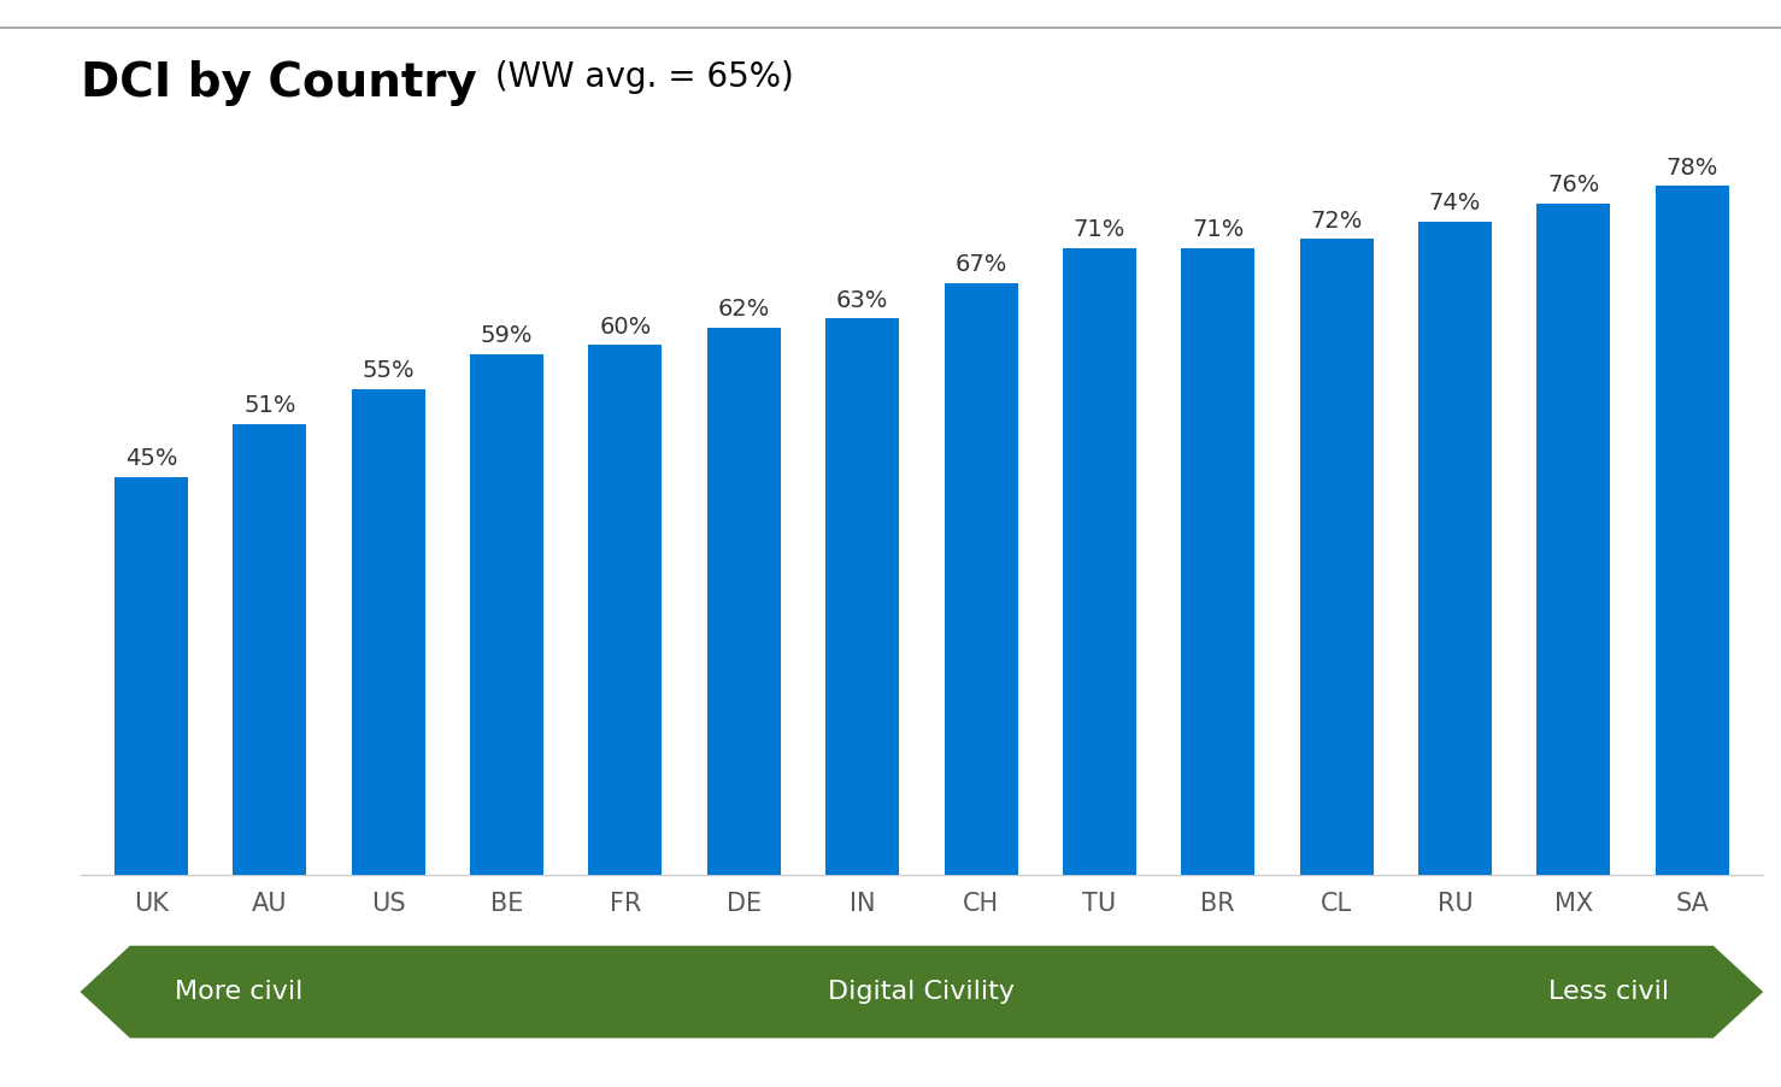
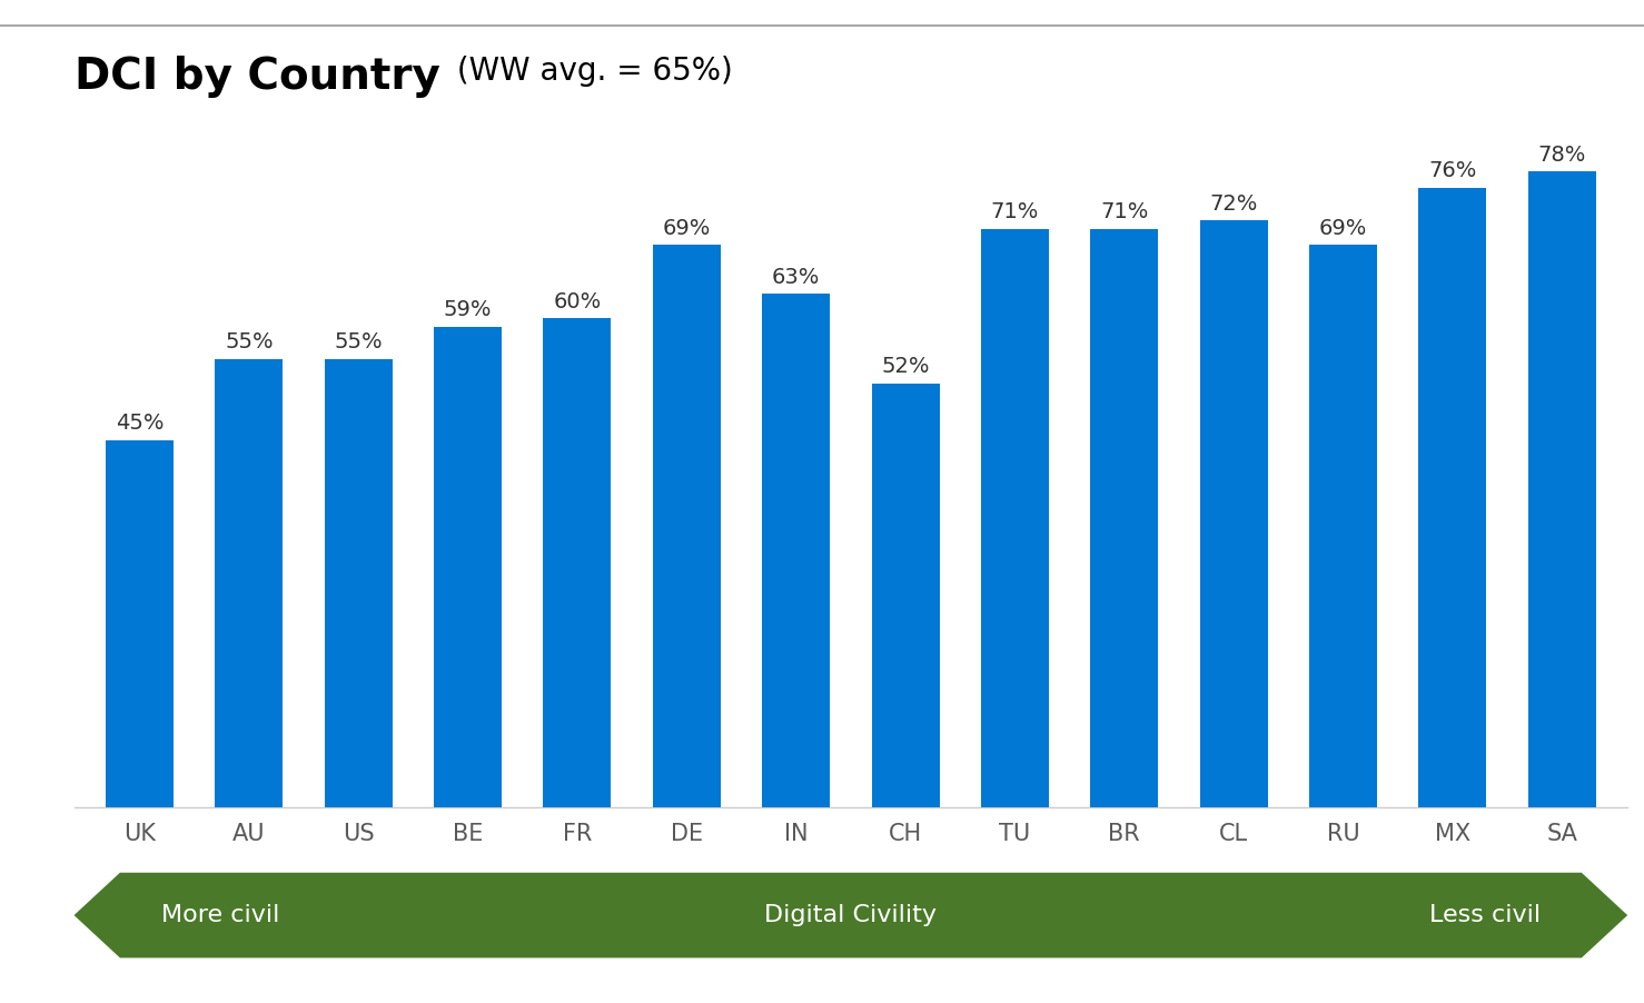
AU: 51% -> 55%
DE: 62% -> 69%
CH: 67% -> 52%
RU: 74% -> 69%
